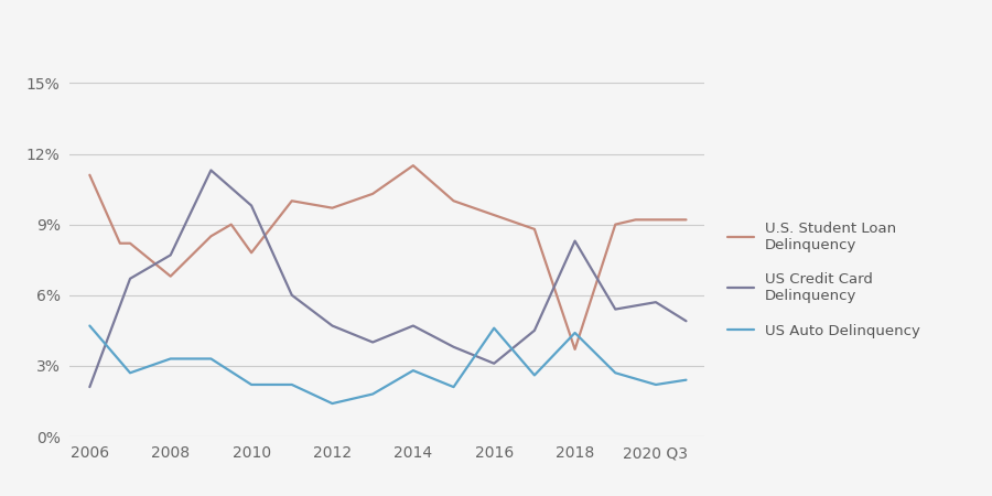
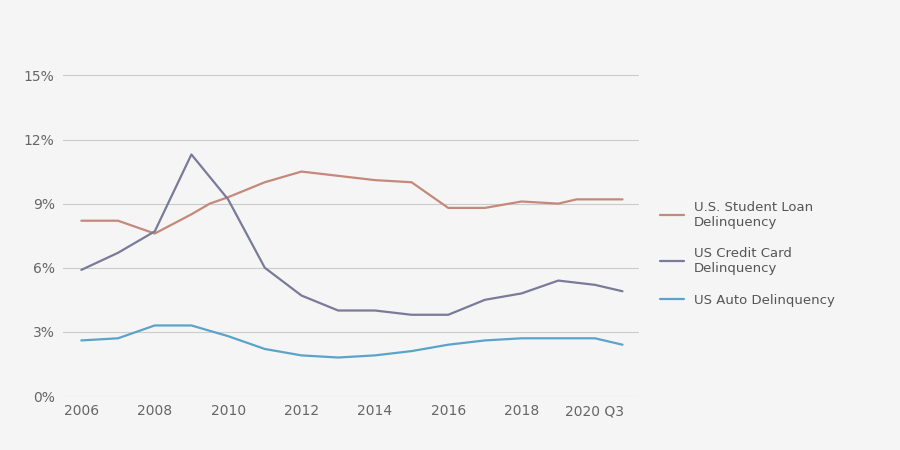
U.S. Student Loan Delinquency/2006: 11.1% -> 8.2%
US Credit Card Delinquency/2006: 2.1% -> 5.9%
US Auto Delinquency/2006: 4.7% -> 2.6%
U.S. Student Loan Delinquency/2008: 6.8% -> 7.6%
U.S. Student Loan Delinquency/2010: 7.8% -> 9.3%
US Credit Card Delinquency/2010: 9.8% -> 9.2%
US Auto Delinquency/2010: 2.2% -> 2.8%
U.S. Student Loan Delinquency/2012: 9.7% -> 10.5%
US Auto Delinquency/2012: 1.4% -> 1.9%
U.S. Student Loan Delinquency/2014: 11.5% -> 10.1%
US Credit Card Delinquency/2014: 4.7% -> 4.0%
US Auto Delinquency/2014: 2.8% -> 1.9%
U.S. Student Loan Delinquency/2016: 9.4% -> 8.8%
US Credit Card Delinquency/2016: 3.1% -> 3.8%
US Auto Delinquency/2016: 4.6% -> 2.4%
U.S. Student Loan Delinquency/2018: 3.7% -> 9.1%
US Credit Card Delinquency/2018: 8.3% -> 4.8%
US Auto Delinquency/2018: 4.4% -> 2.7%
US Credit Card Delinquency/2020 Q3: 5.7% -> 5.2%
US Auto Delinquency/2020 Q3: 2.2% -> 2.7%
